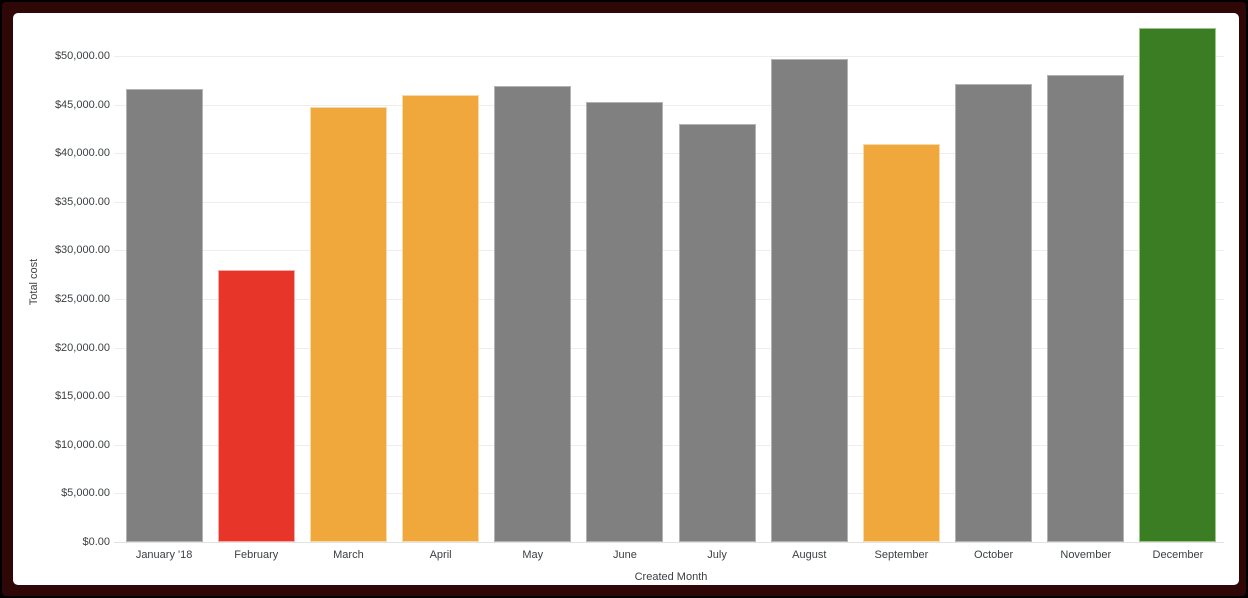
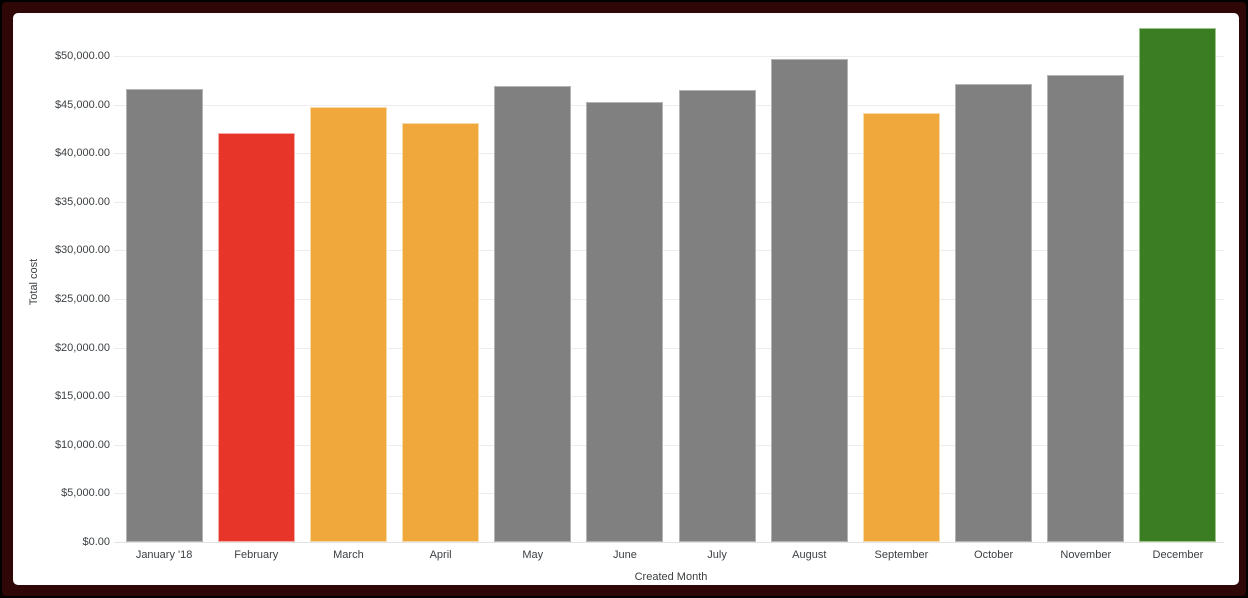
February: $28000 -> $42000
April: $46000 -> $43000
July: $43000 -> $46000
September: $41000 -> $44000
